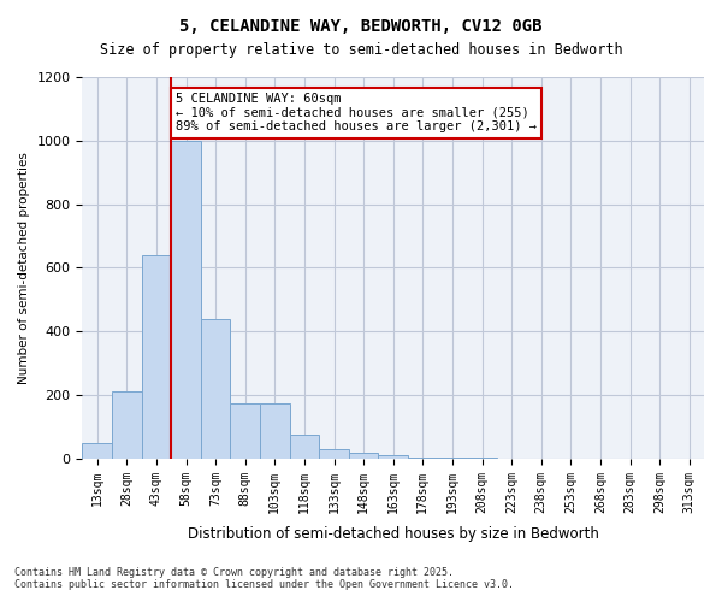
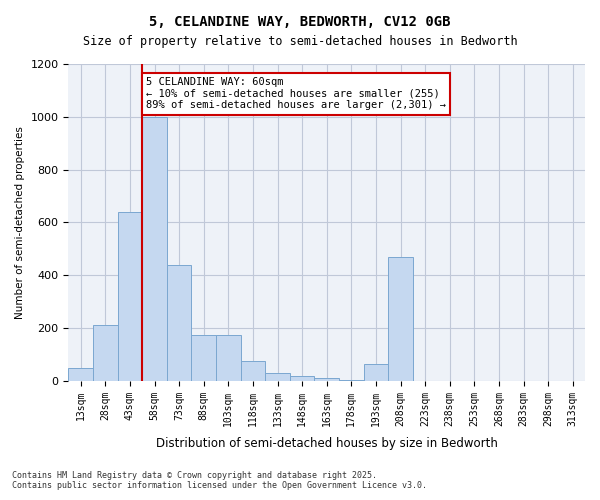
193sqm: 3 -> 65
208sqm: 2 -> 470
